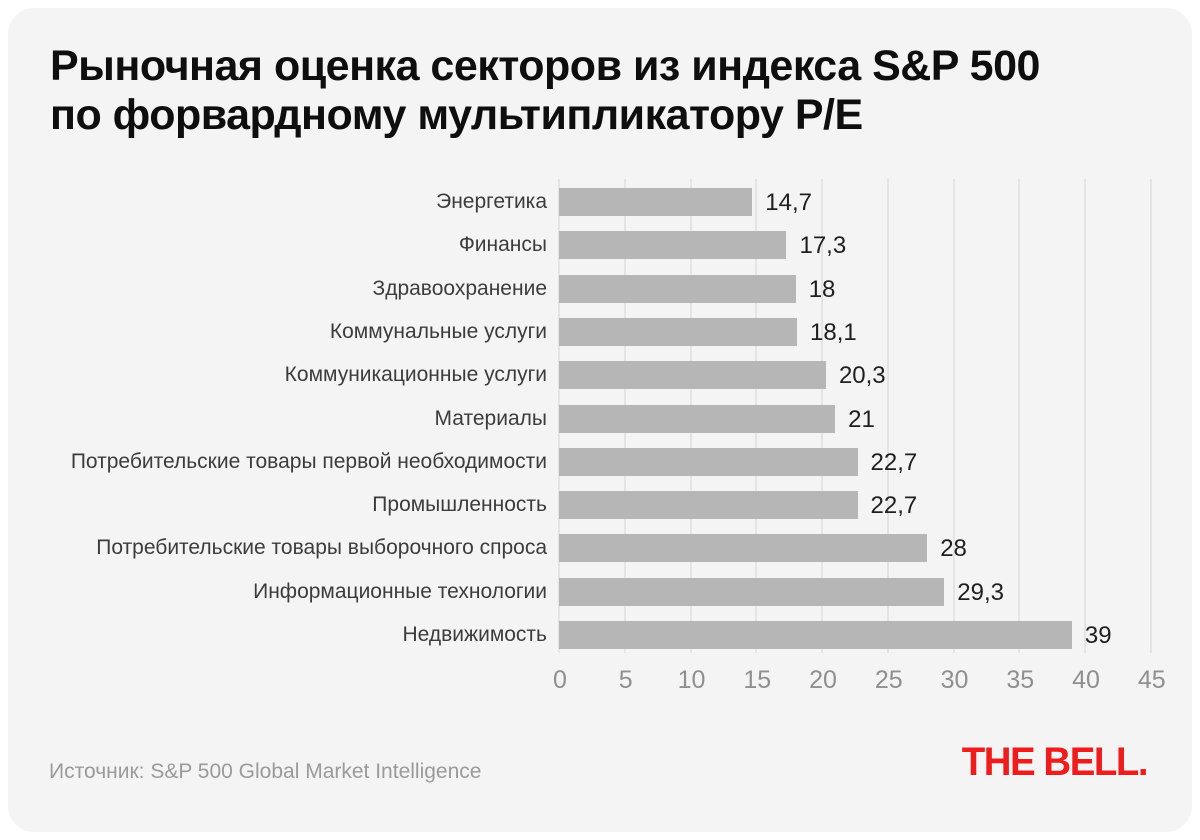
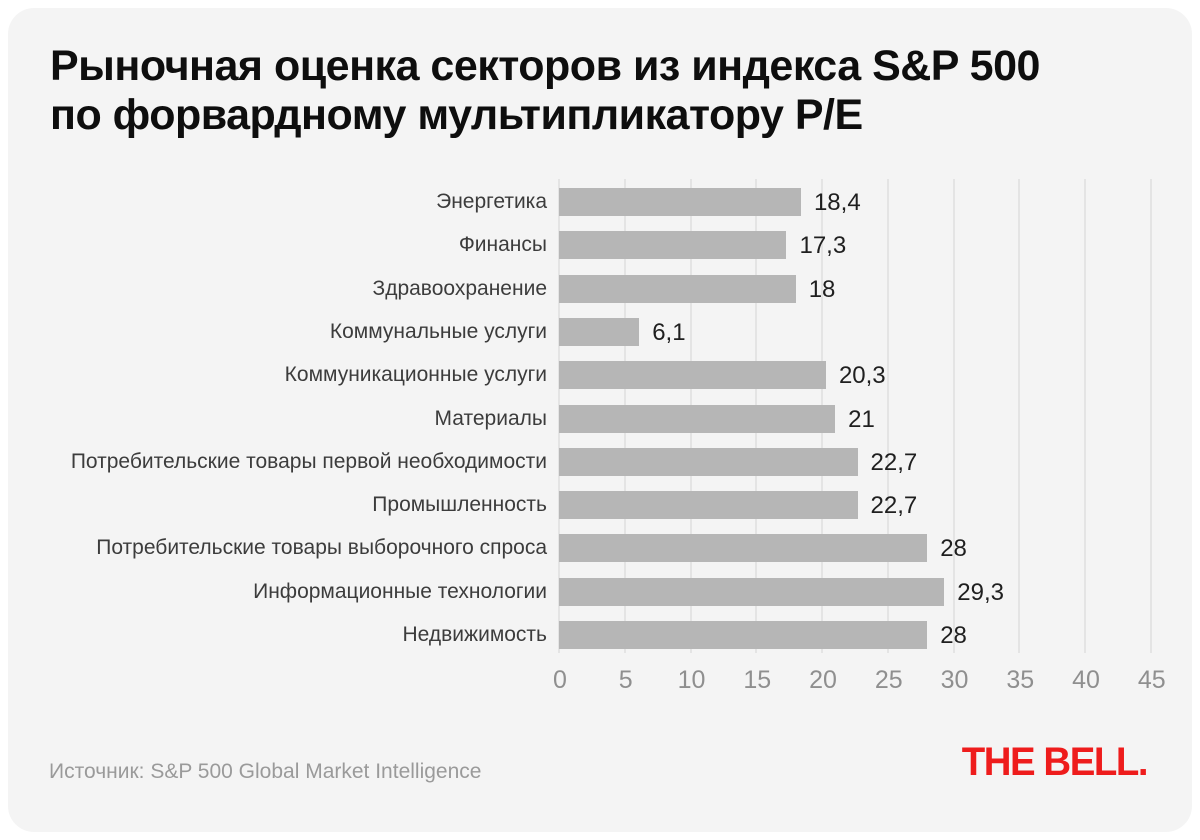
Энергетика: 14,7 -> 18,4
Коммунальные услуги: 18,1 -> 6,1
Недвижимость: 39 -> 28
